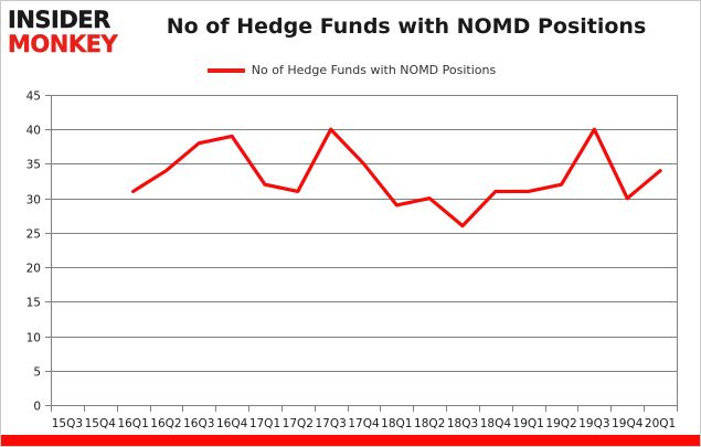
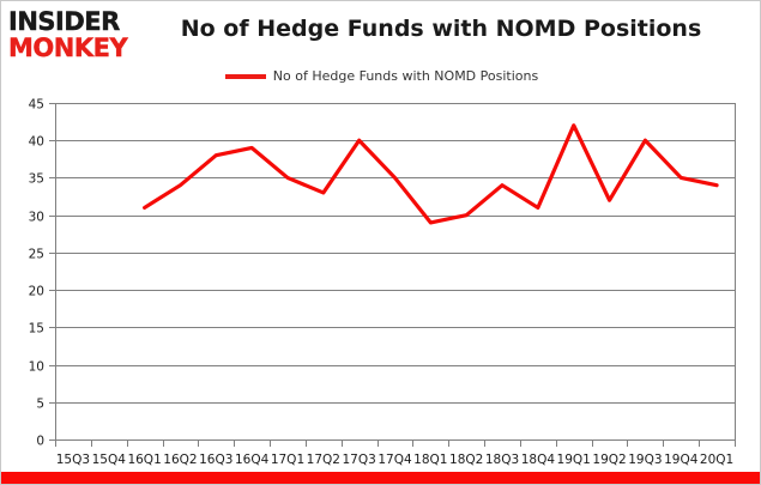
17Q1: 32 -> 35
17Q2: 31 -> 33
18Q3: 26 -> 34
19Q1: 31 -> 42
19Q4: 30 -> 35
